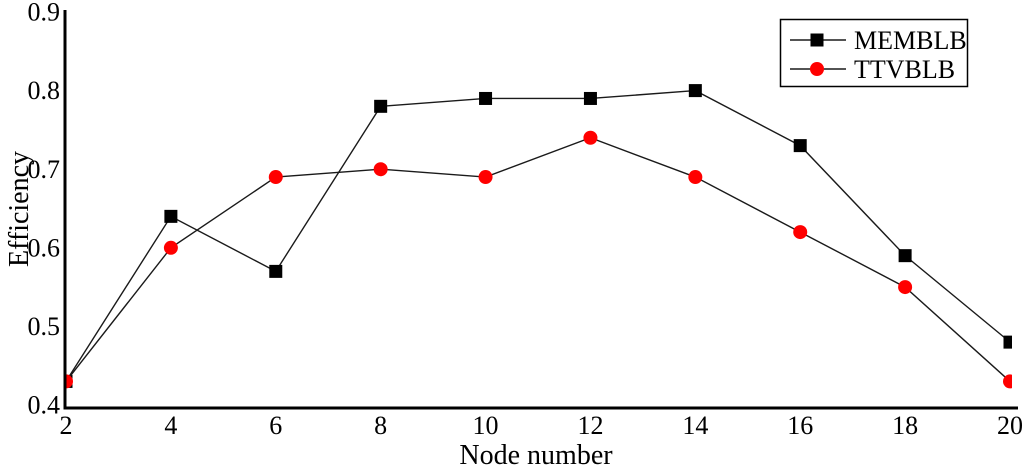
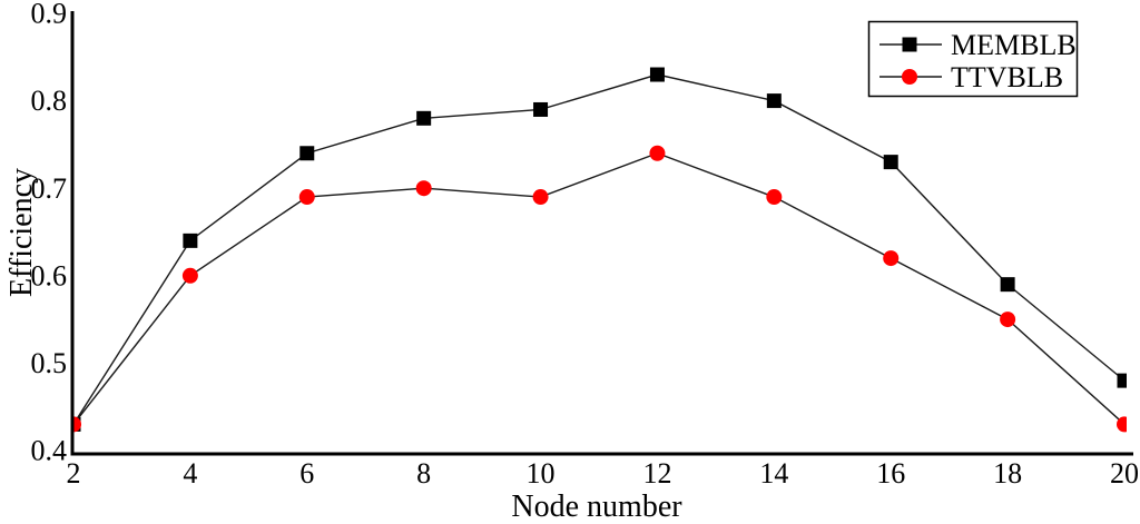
MEMBLB/6: 0.57 -> 0.74
MEMBLB/12: 0.79 -> 0.83
